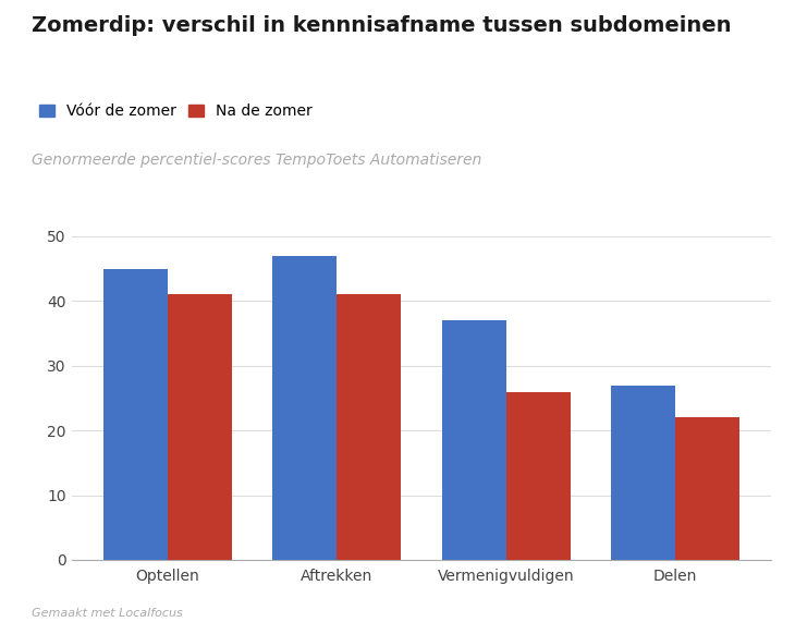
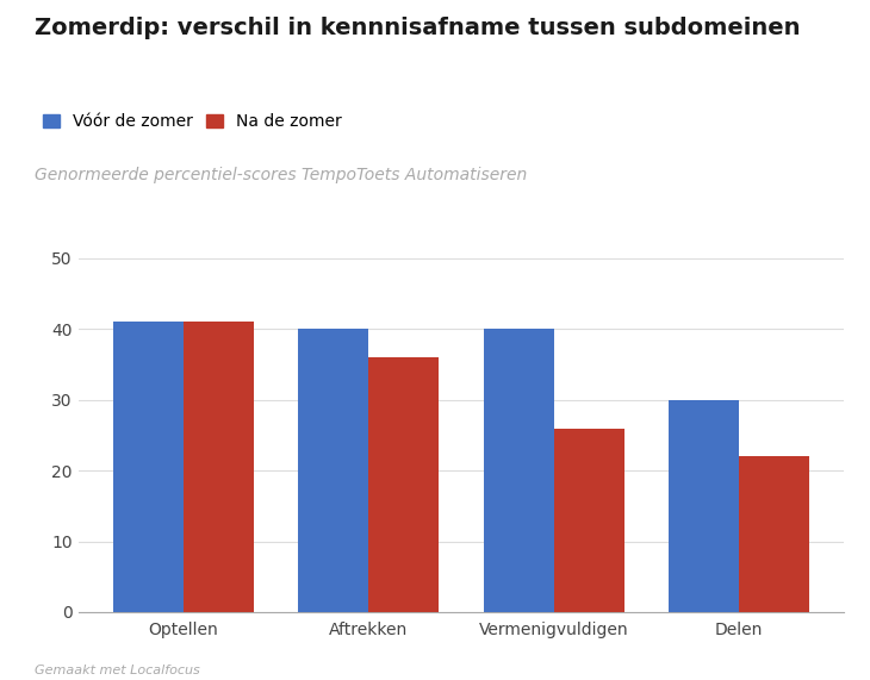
Vóór de zomer/Optellen: 45 -> 41
Vóór de zomer/Aftrekken: 47 -> 40
Na de zomer/Aftrekken: 41 -> 36
Vóór de zomer/Vermenigvuldigen: 37 -> 40
Vóór de zomer/Delen: 27 -> 30
